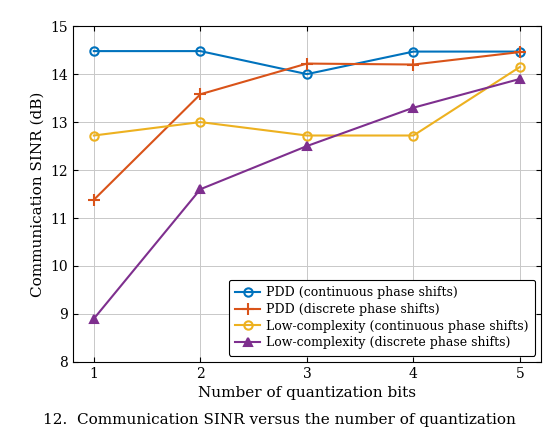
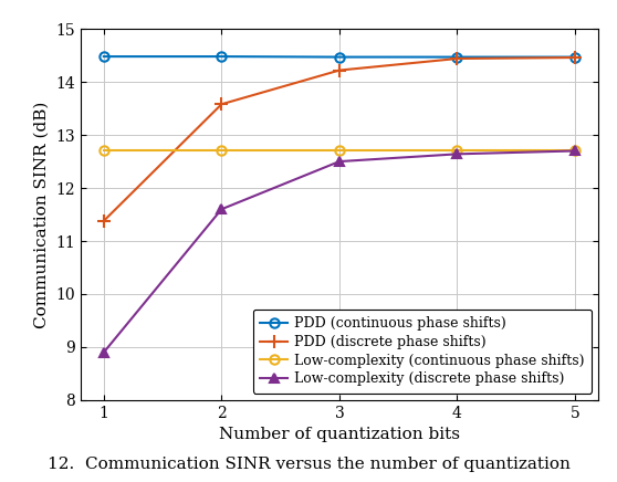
Low-complexity (continuous phase shifts)/2: 13.00 -> 12.72
PDD (continuous phase shifts)/3: 14.00 -> 14.47
PDD (discrete phase shifts)/4: 14.20 -> 14.44
Low-complexity (discrete phase shifts)/4: 13.30 -> 12.64
Low-complexity (continuous phase shifts)/5: 14.15 -> 12.72
Low-complexity (discrete phase shifts)/5: 13.90 -> 12.70
